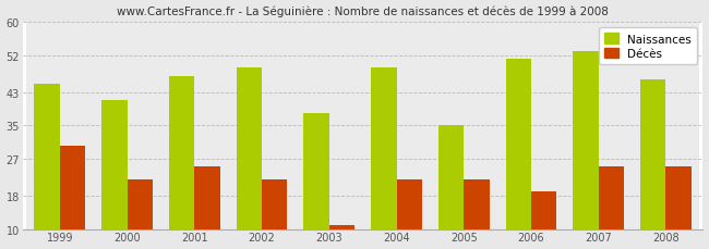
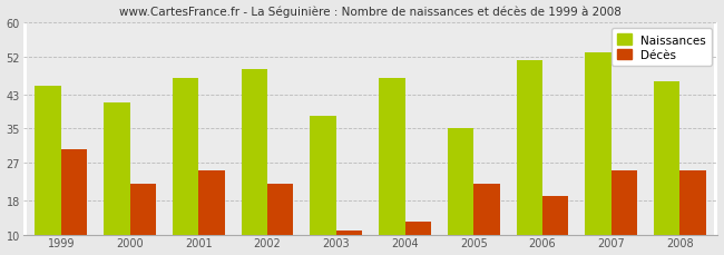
Naissances/2004: 49 -> 47
Décès/2004: 22 -> 13
